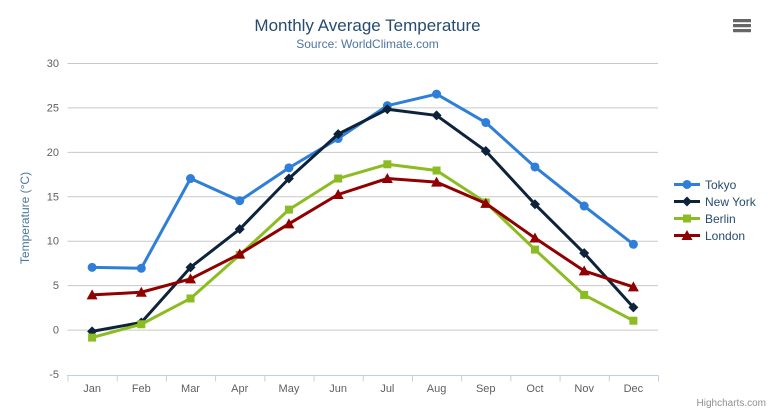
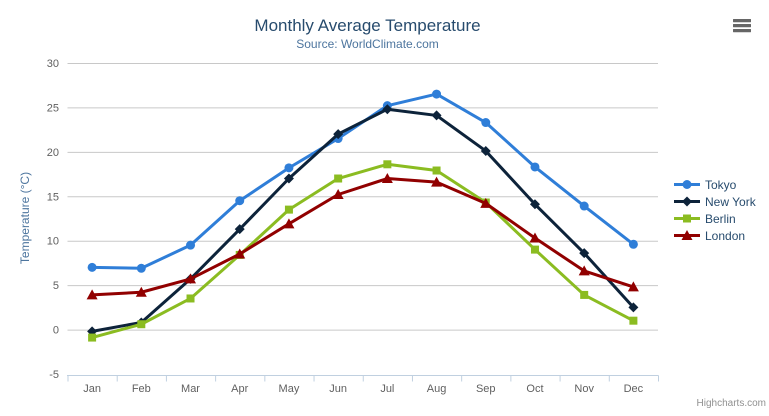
Tokyo/Mar: 17 -> 10
New York/Mar: 7 -> 6
